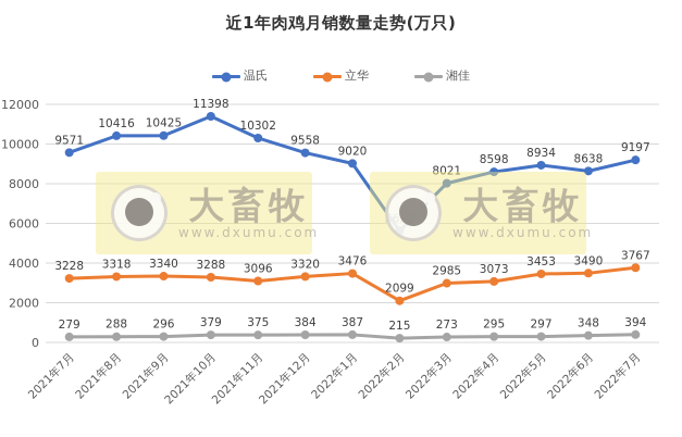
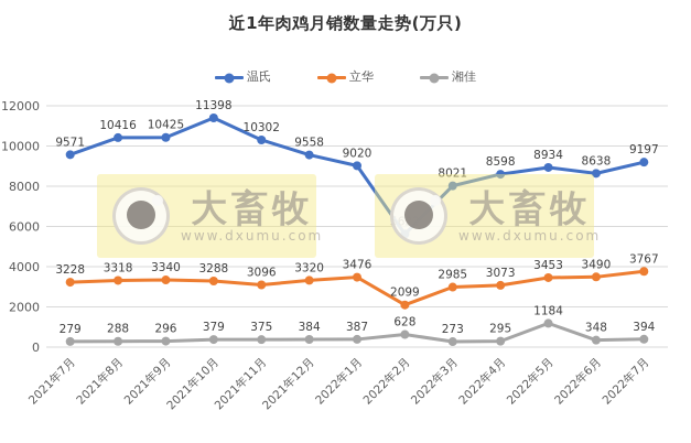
湘佳/2022年2月: 215 -> 628
湘佳/2022年5月: 297 -> 1184
